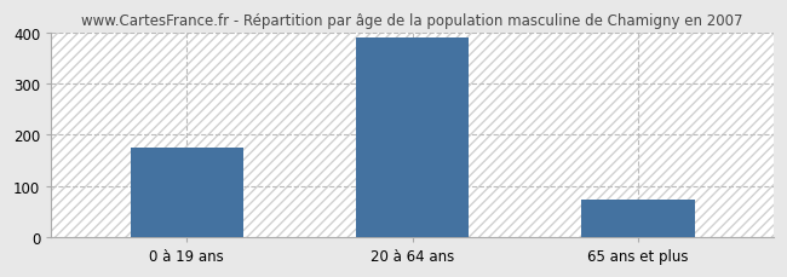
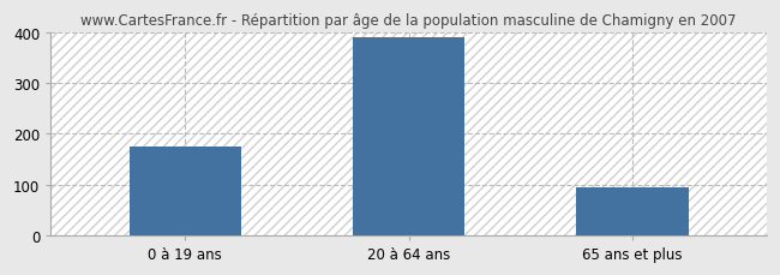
65 ans et plus: 72 -> 95
